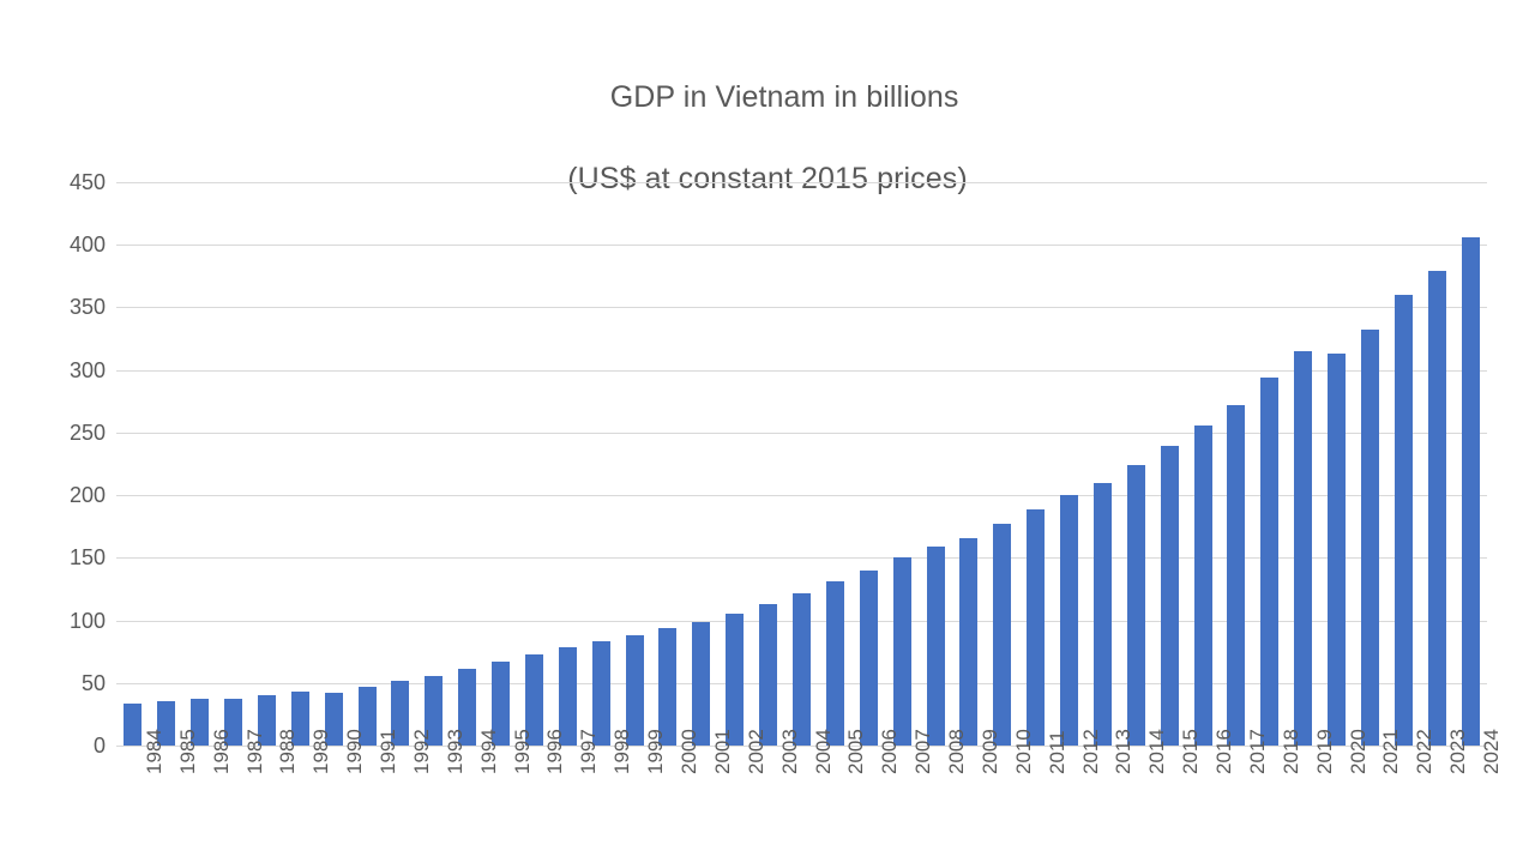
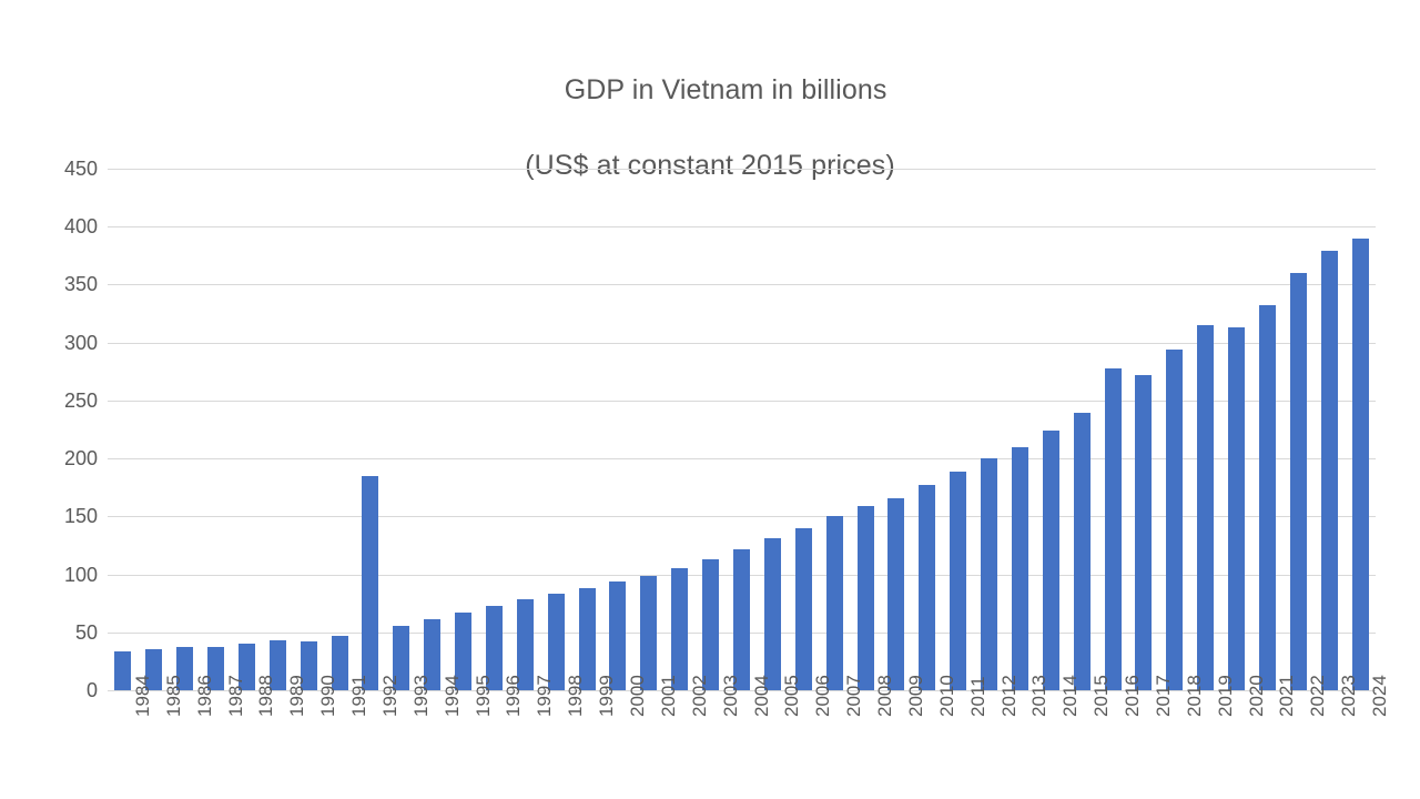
1992: 52 -> 185
2016: 256 -> 278
2024: 406 -> 390
